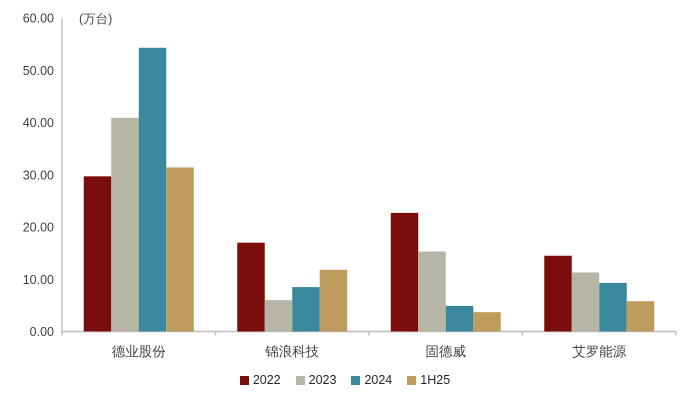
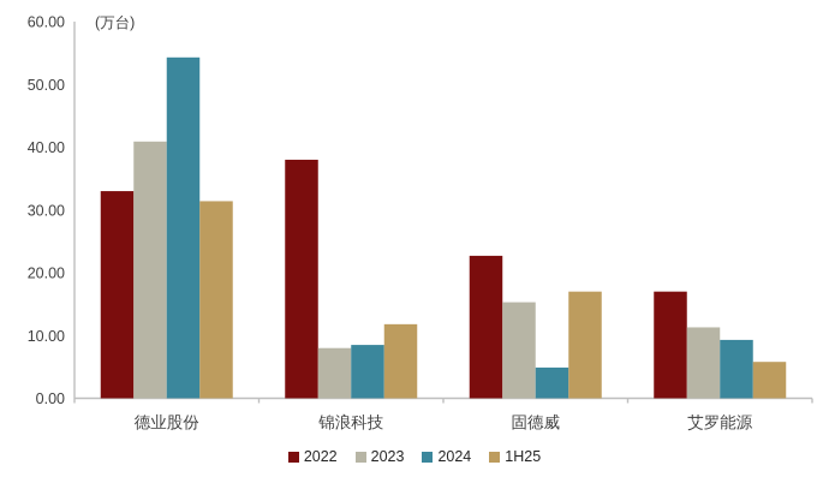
2022/德业股份: 30 -> 33
2022/锦浪科技: 17 -> 38
2023/锦浪科技: 6 -> 8
1H25/固德威: 4 -> 17
2022/艾罗能源: 14 -> 17
